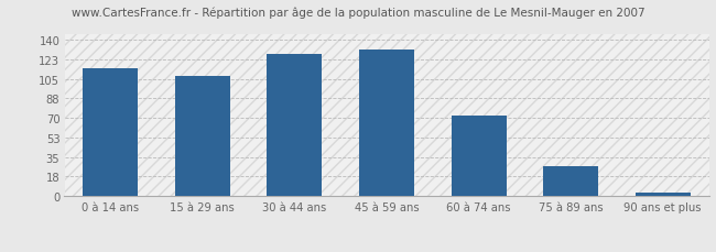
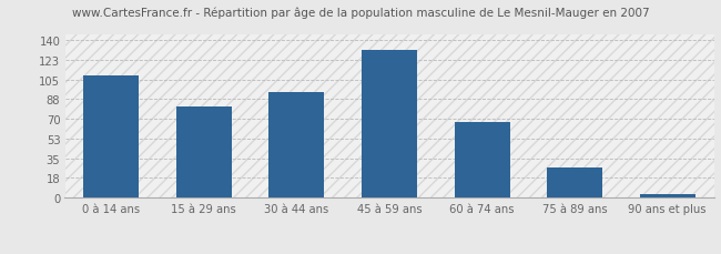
0 à 14 ans: 115 -> 109
15 à 29 ans: 108 -> 81
30 à 44 ans: 127 -> 94
60 à 74 ans: 72 -> 67
